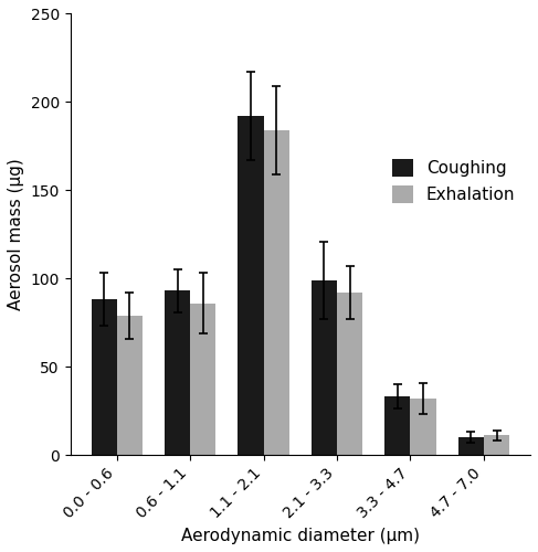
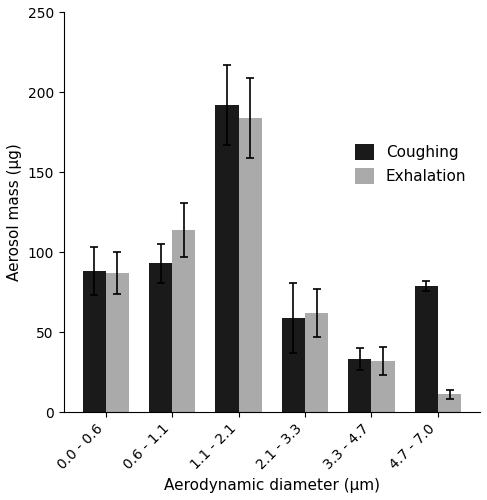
Exhalation/0.0 - 0.6: 79 -> 87
Exhalation/0.6 - 1.1: 86 -> 114
Coughing/2.1 - 3.3: 99 -> 59
Exhalation/2.1 - 3.3: 92 -> 62
Coughing/4.7 - 7.0: 10 -> 79
